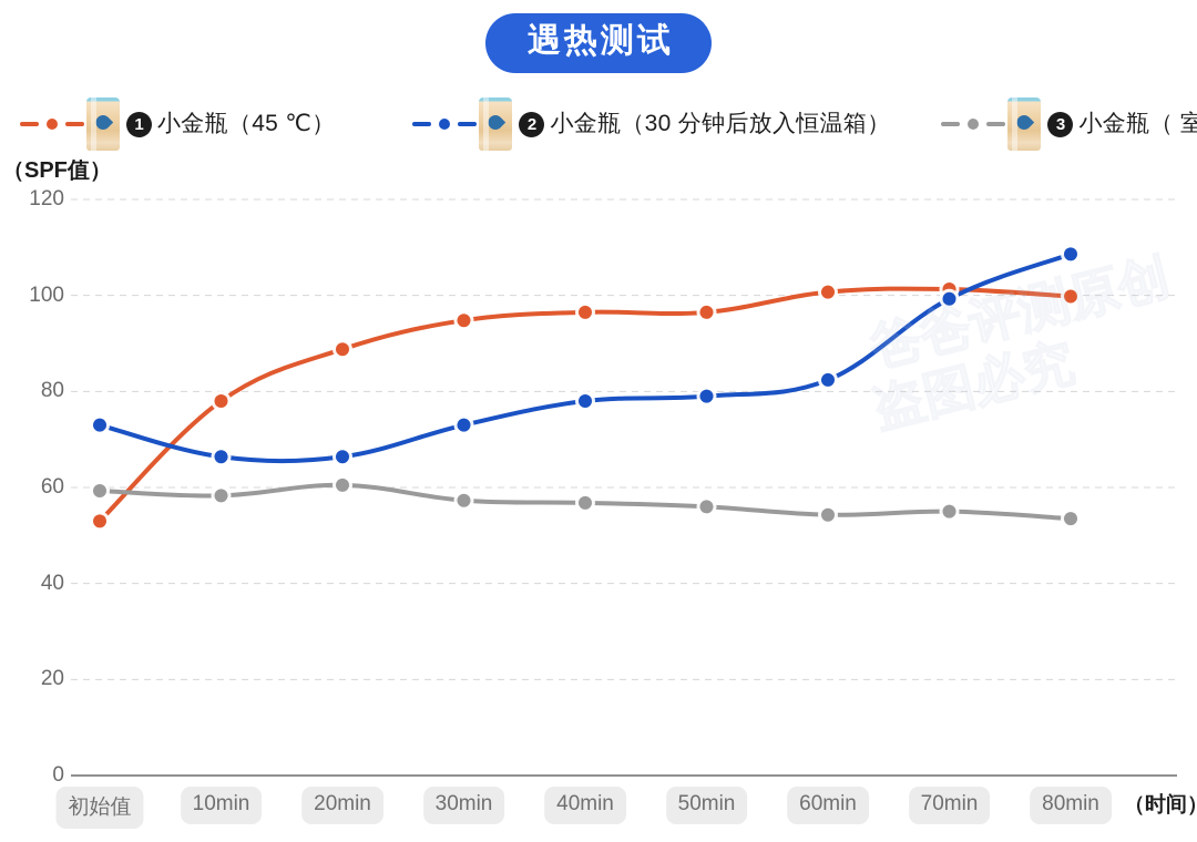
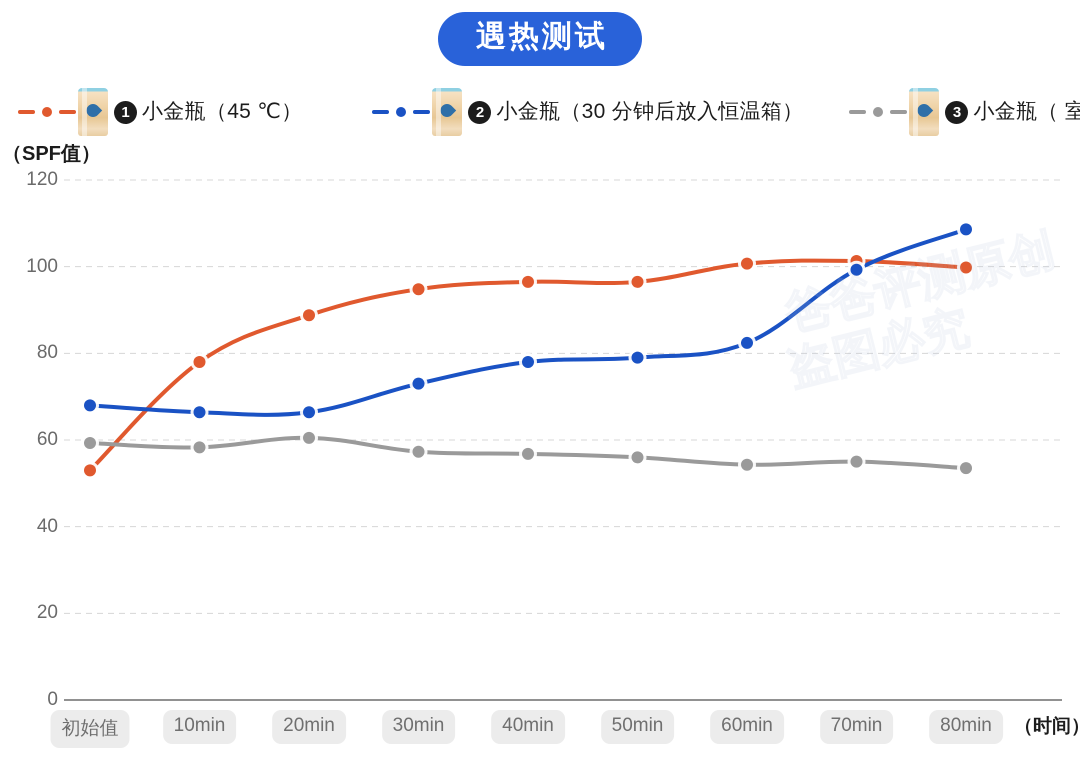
小金瓶（30 分钟后放入恒温箱）/初始值: 73 -> 68
